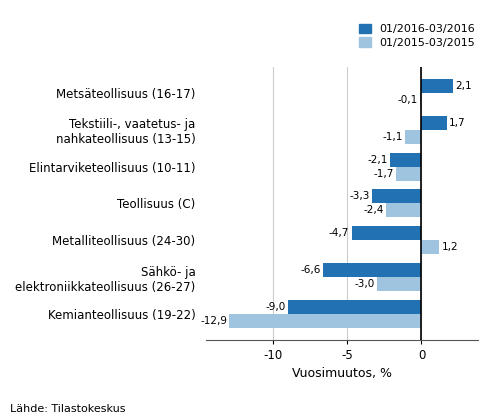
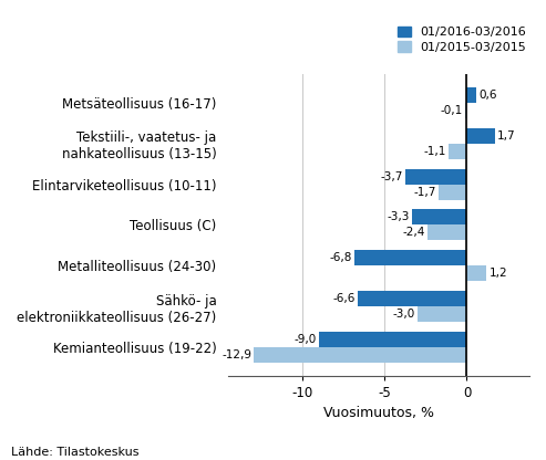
01/2016-03/2016/Metsäteollisuus (16-17): 2,1 -> 0,6
01/2016-03/2016/Elintarviketeollisuus (10-11): -2,1 -> -3,7
01/2016-03/2016/Metalliteollisuus (24-30): -4,7 -> -6,8
